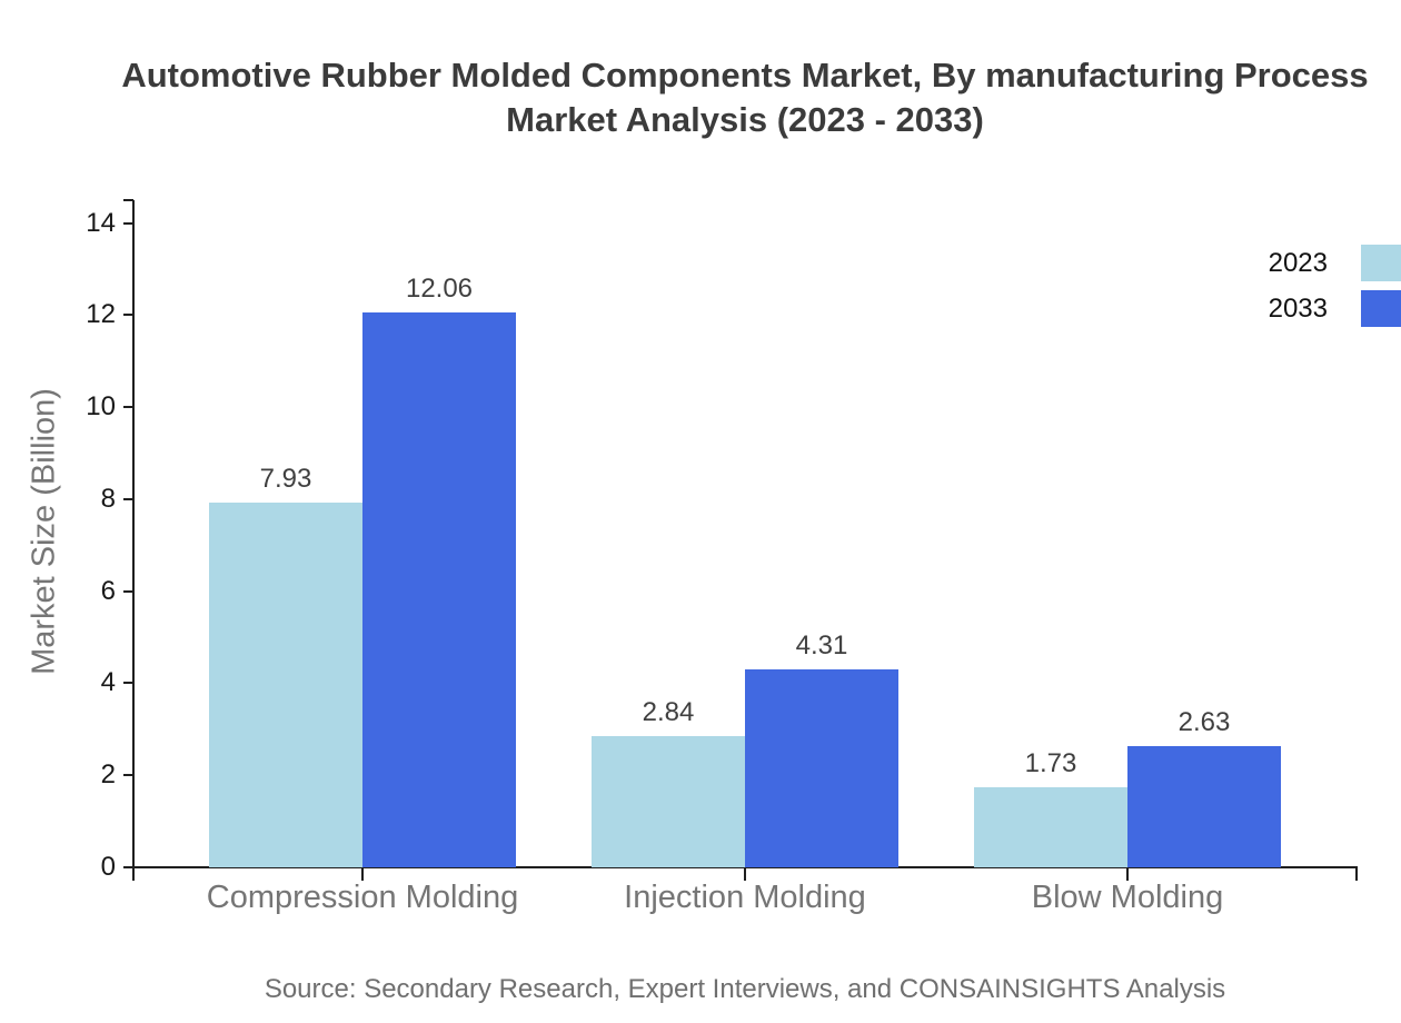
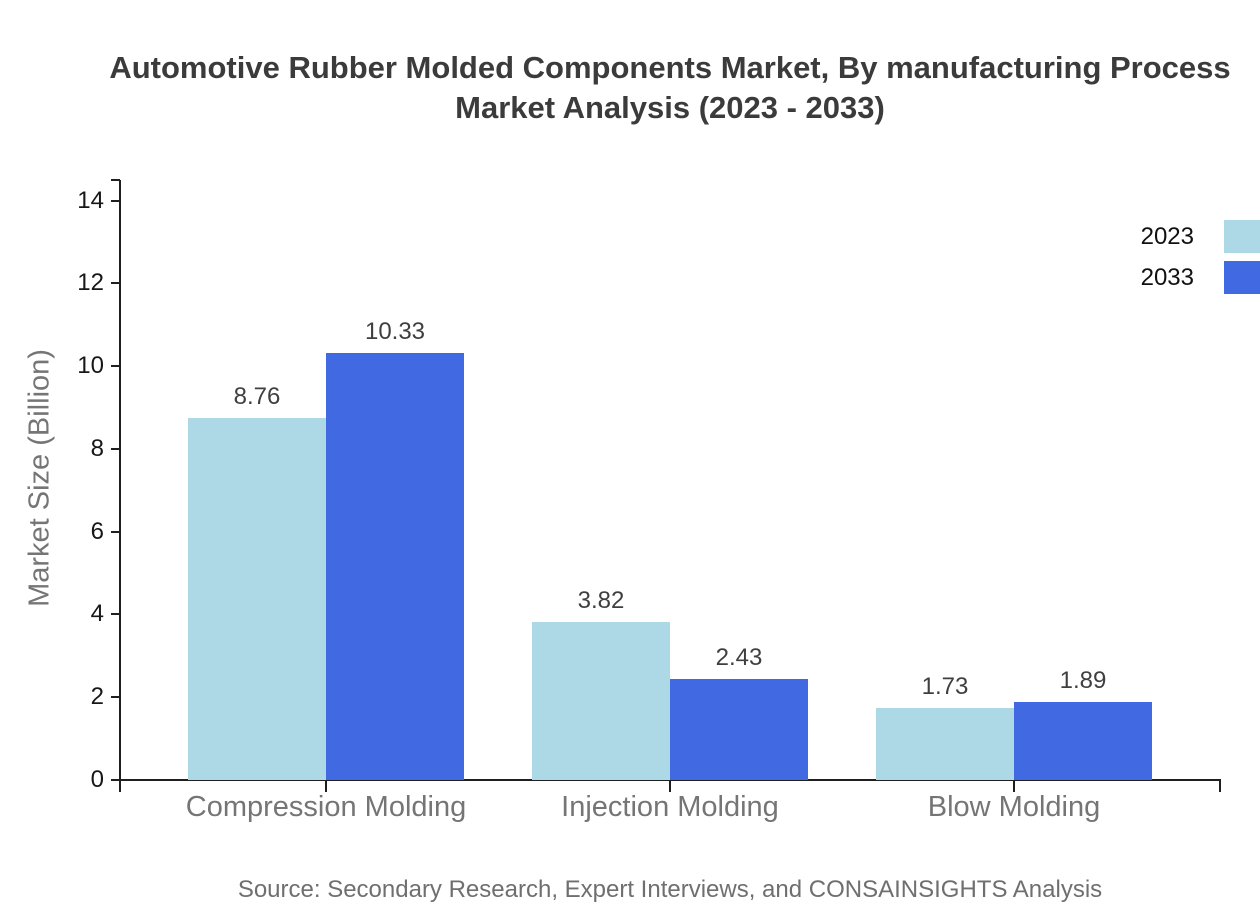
2023/Compression Molding: 7.93 -> 8.76
2033/Compression Molding: 12.06 -> 10.33
2023/Injection Molding: 2.84 -> 3.82
2033/Injection Molding: 4.31 -> 2.43
2033/Blow Molding: 2.63 -> 1.89
